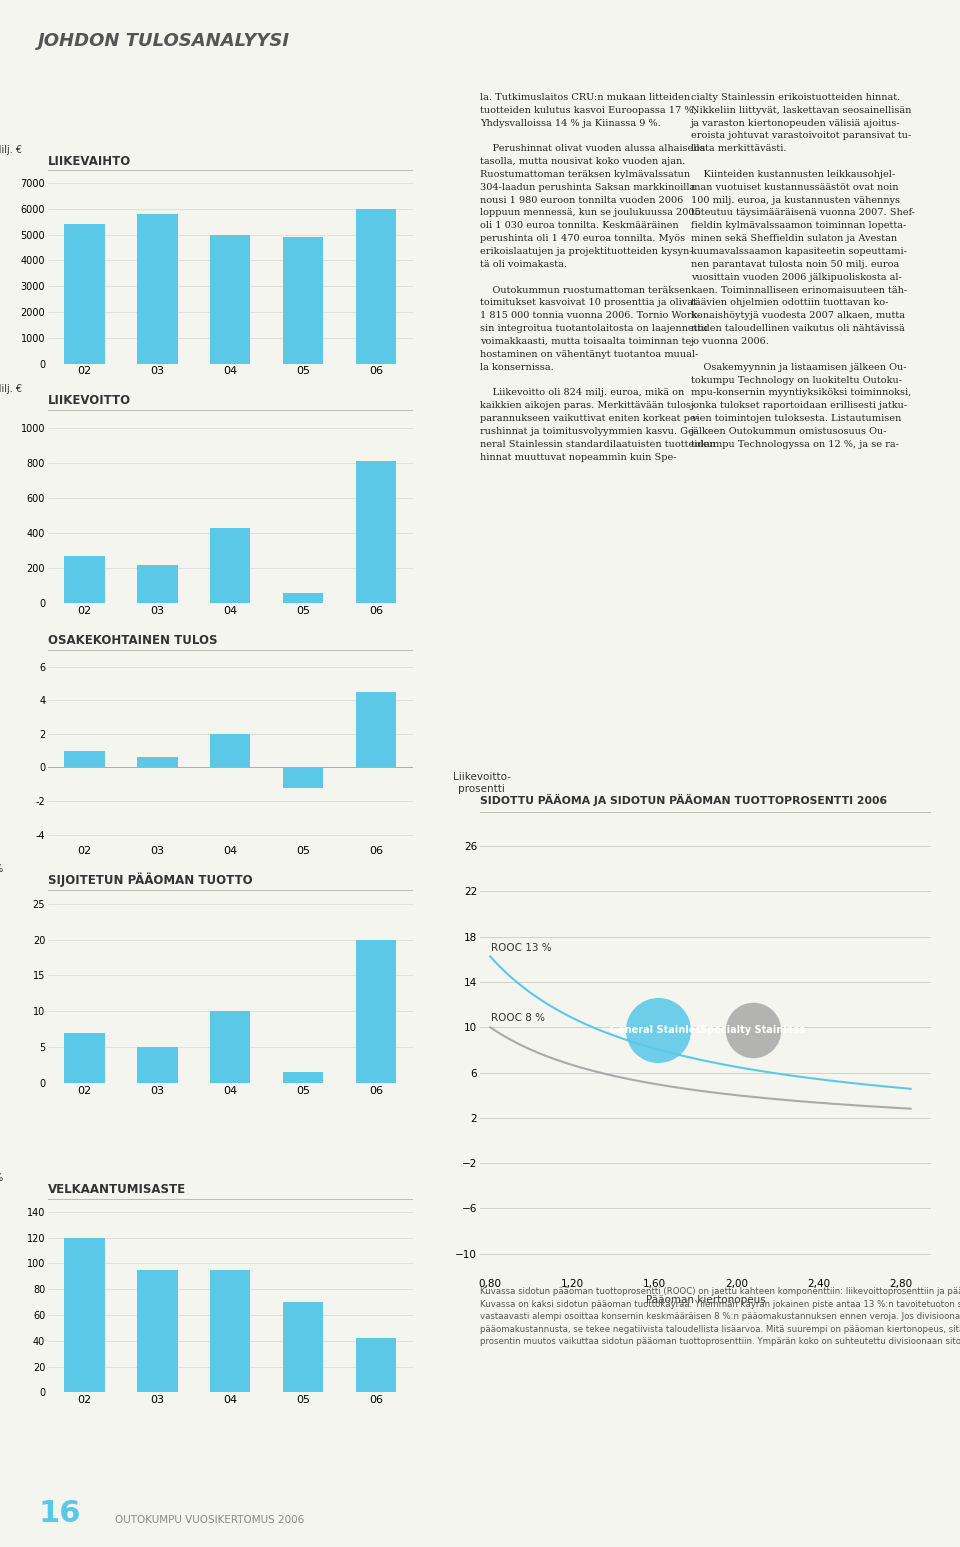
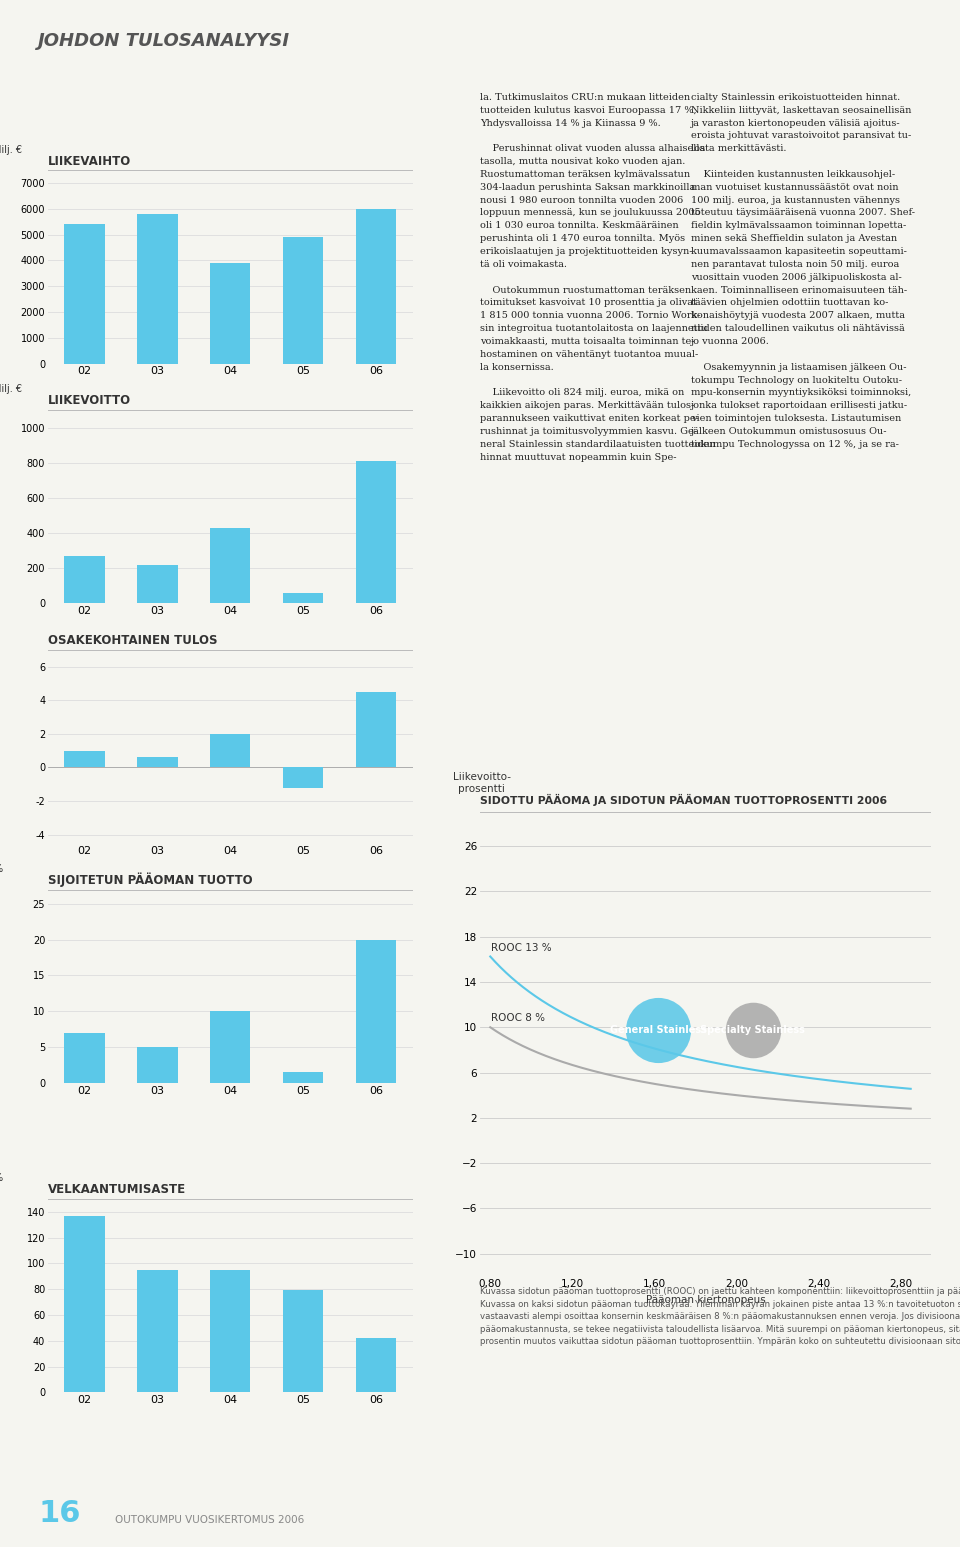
LIIKEVAIHTO/04: 5000 -> 3900
VELKAANTUMISASTE/02: 120 -> 137
VELKAANTUMISASTE/05: 70 -> 79
